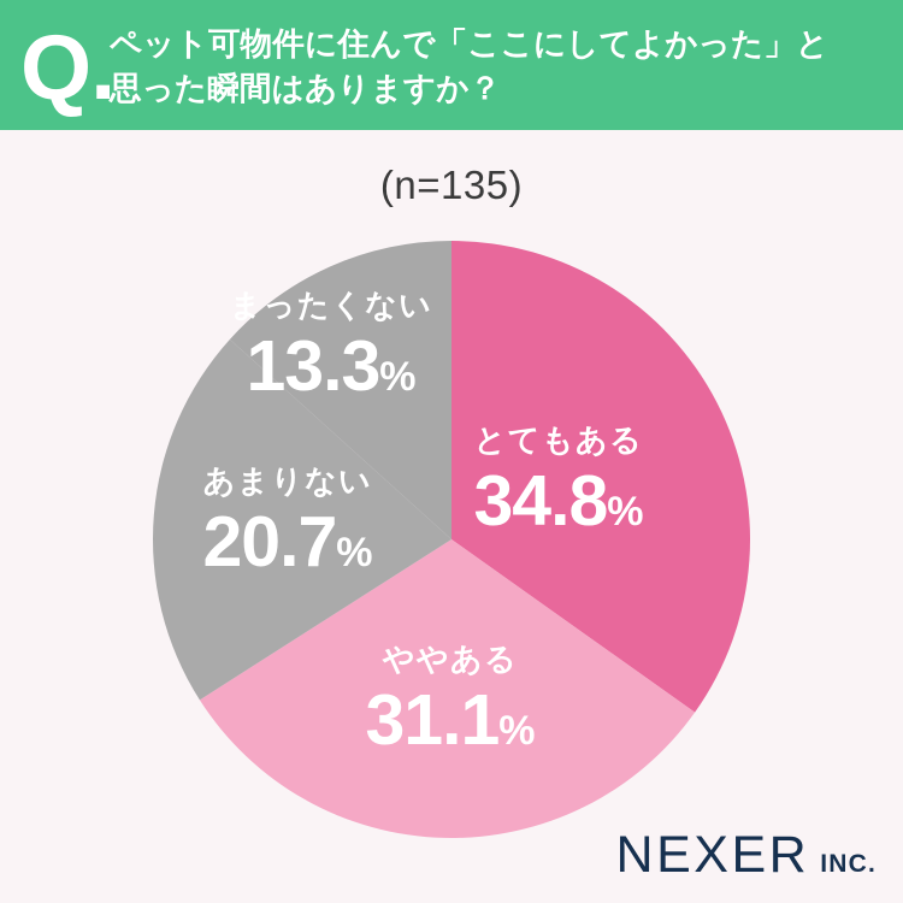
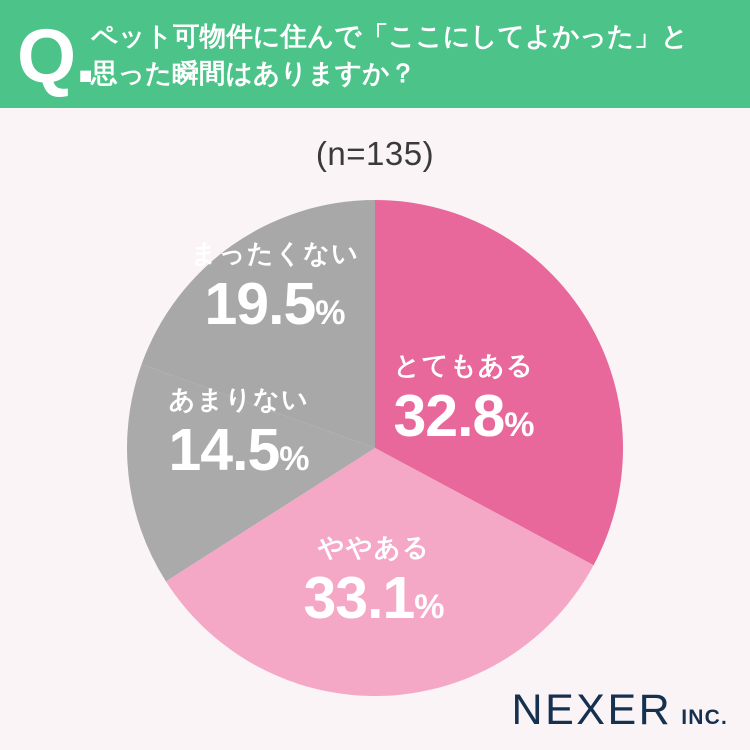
とてもある: 34.8 -> 32.8
ややある: 31.1 -> 33.1
あまりない: 20.7 -> 14.5
まったくない: 13.3 -> 19.5
